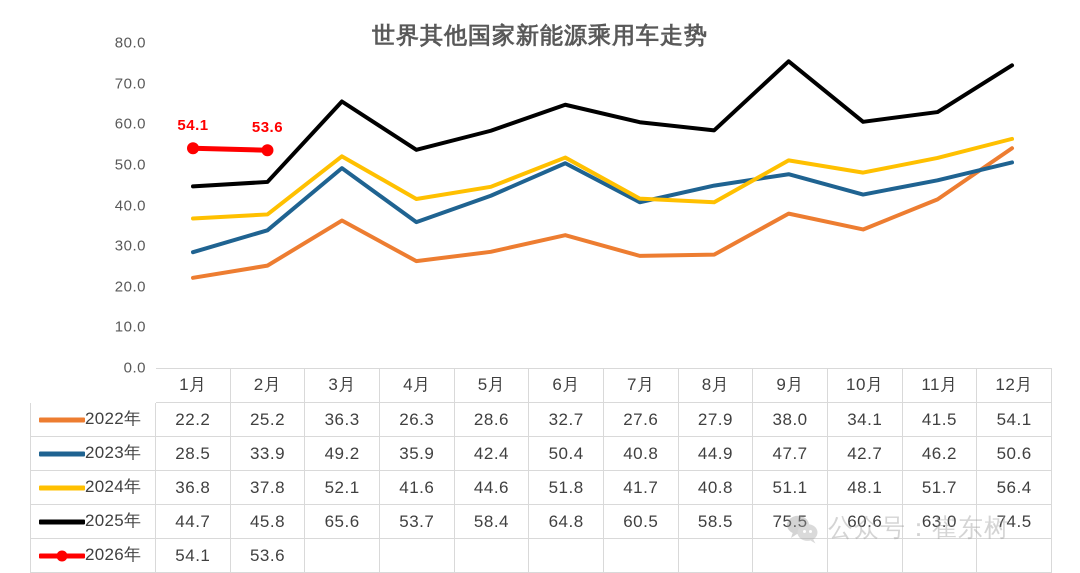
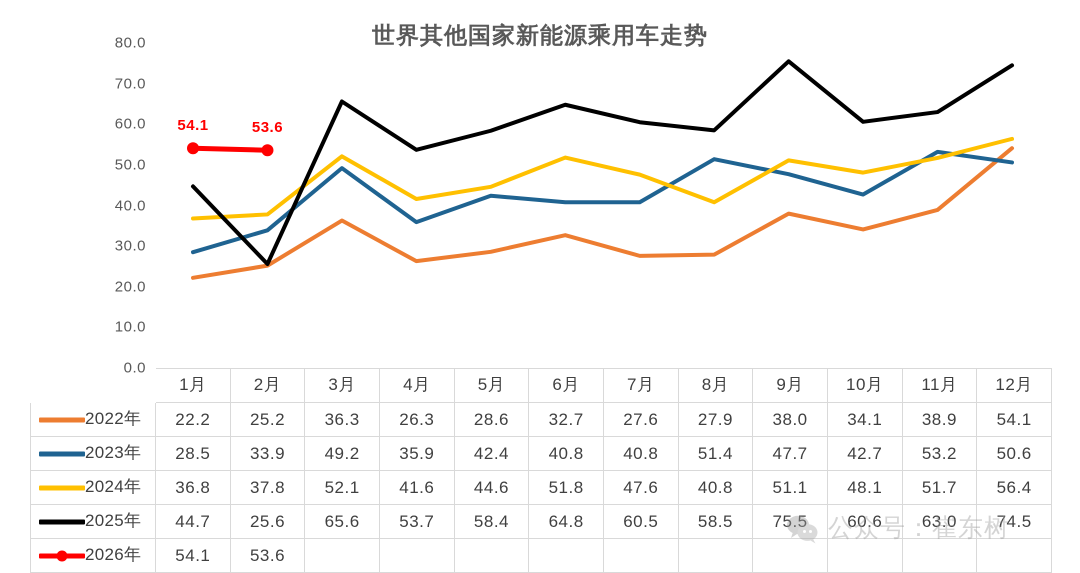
2025年/2月: 45.8 -> 25.6
2023年/6月: 50.4 -> 40.8
2024年/7月: 41.7 -> 47.6
2023年/8月: 44.9 -> 51.4
2022年/11月: 41.5 -> 38.9
2023年/11月: 46.2 -> 53.2
